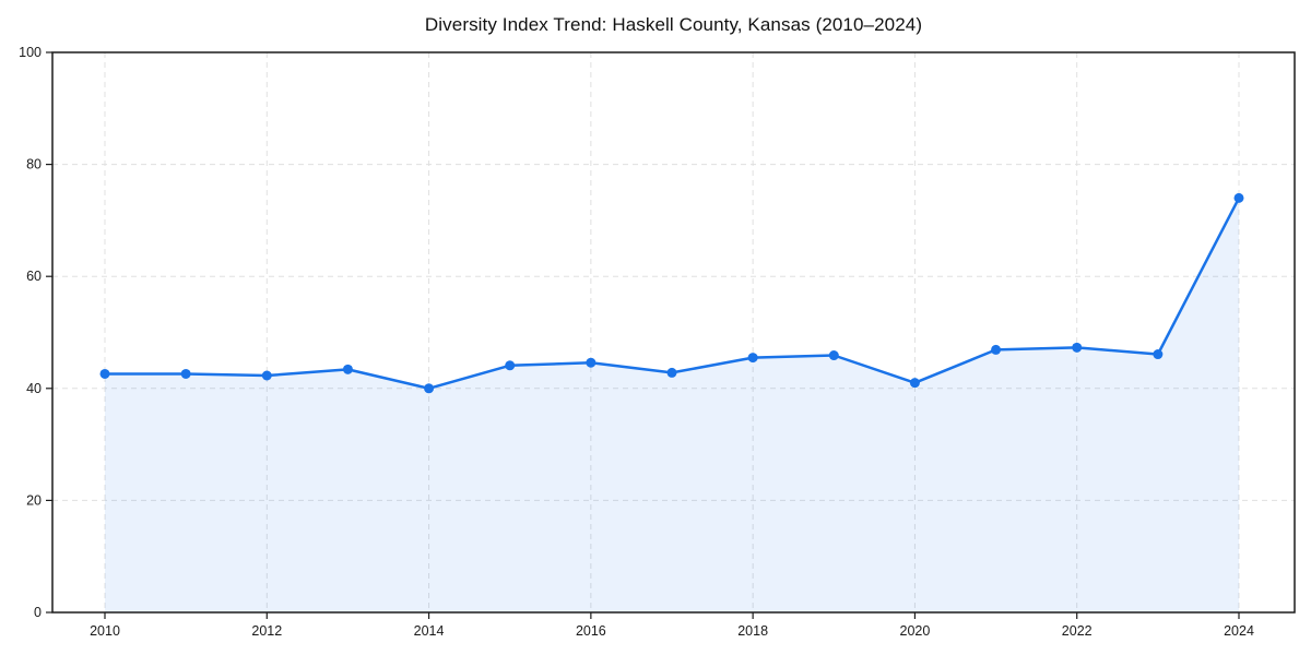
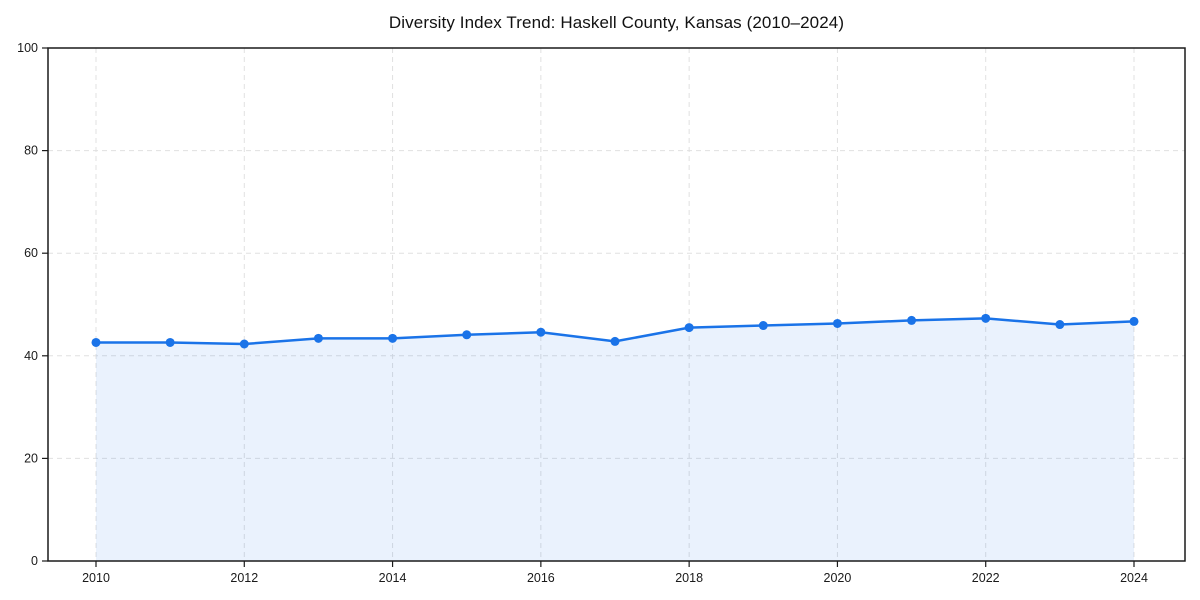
2014: 40 -> 43
2020: 41 -> 46
2024: 74 -> 47
